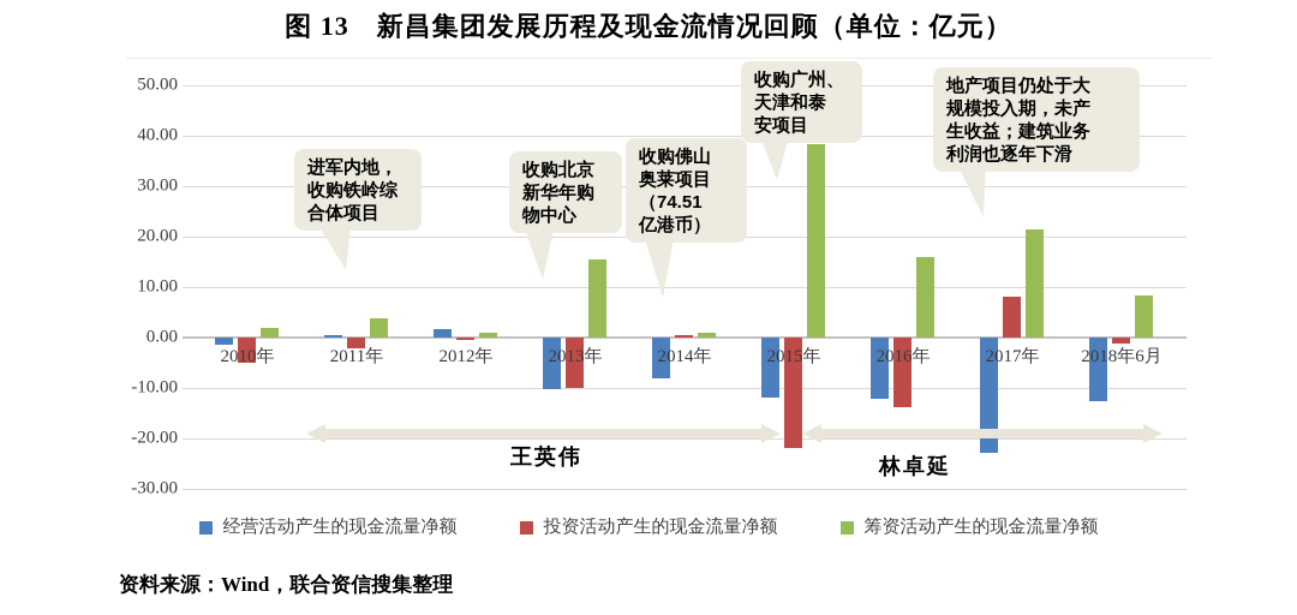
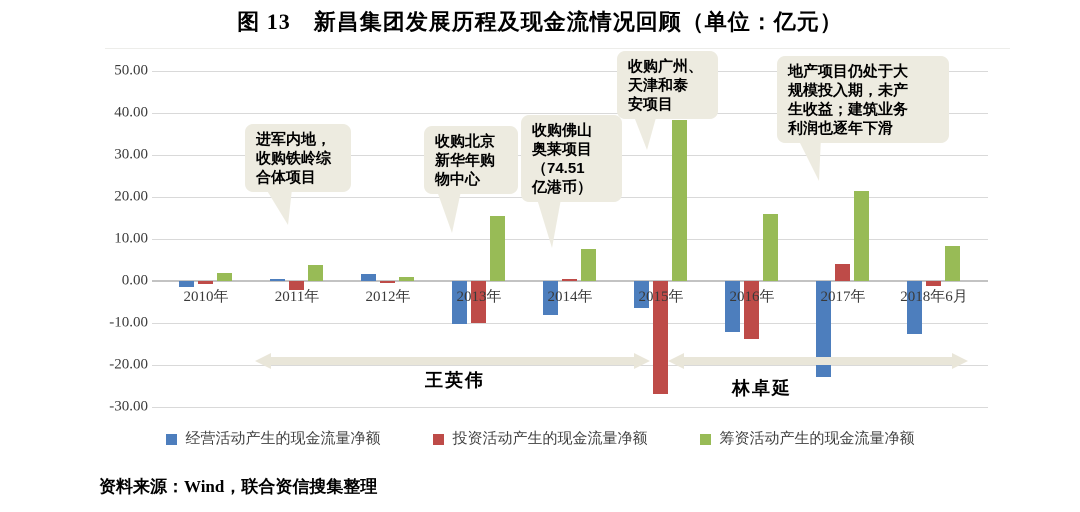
投资活动产生的现金流量净额/2010年: -5 -> -1
筹资活动产生的现金流量净额/2014年: 1 -> 8
经营活动产生的现金流量净额/2015年: -12 -> -6
投资活动产生的现金流量净额/2015年: -22 -> -27
投资活动产生的现金流量净额/2017年: 8 -> 4
